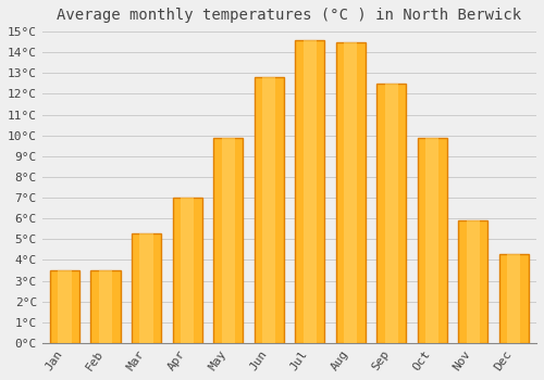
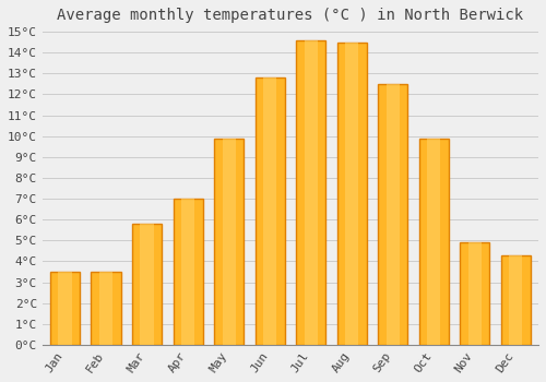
Mar: 5.3°C -> 5.8°C
Nov: 5.9°C -> 4.9°C
